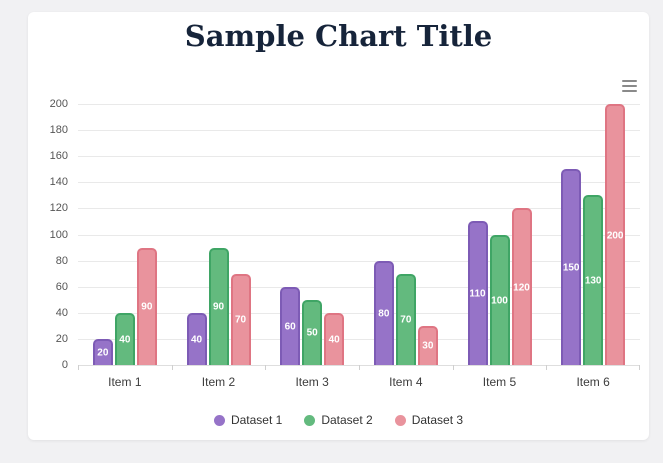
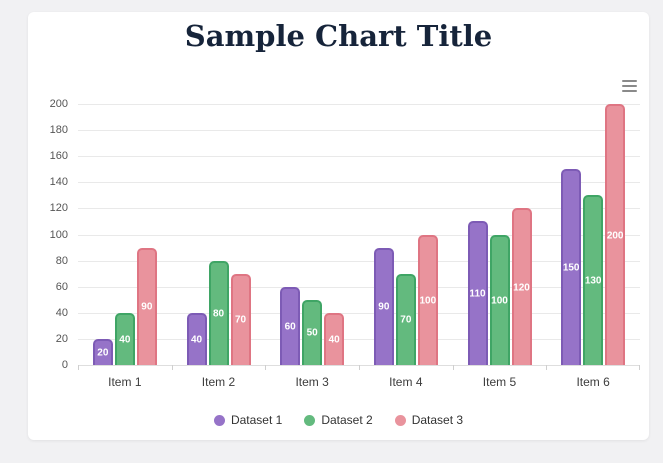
Dataset 2/Item 2: 90 -> 80
Dataset 1/Item 4: 80 -> 90
Dataset 3/Item 4: 30 -> 100
